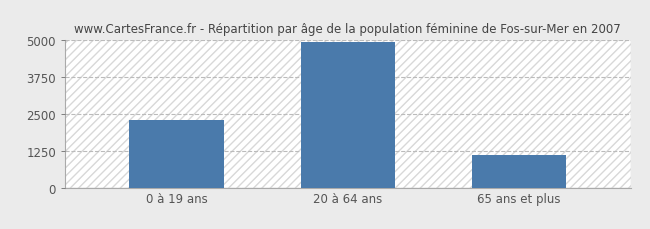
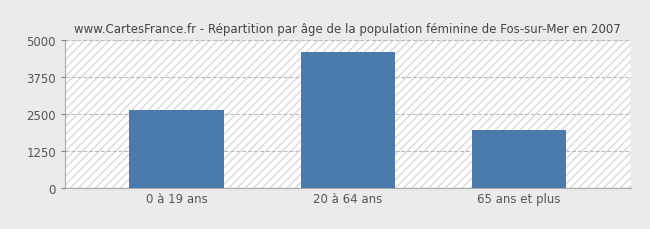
0 à 19 ans: 2280 -> 2650
20 à 64 ans: 4950 -> 4600
65 ans et plus: 1100 -> 1950
